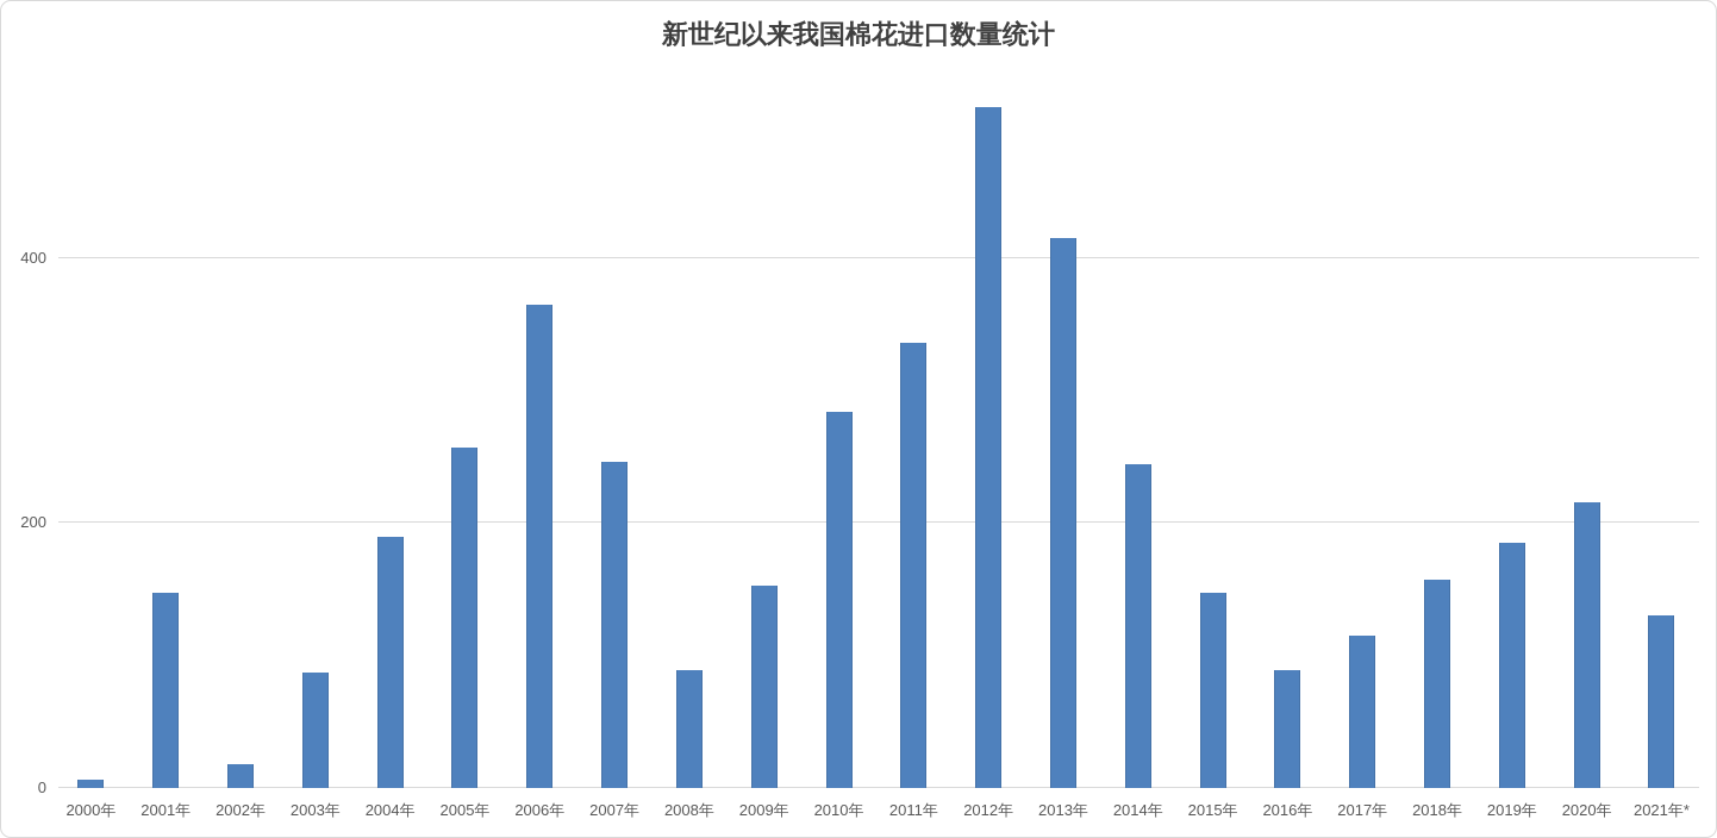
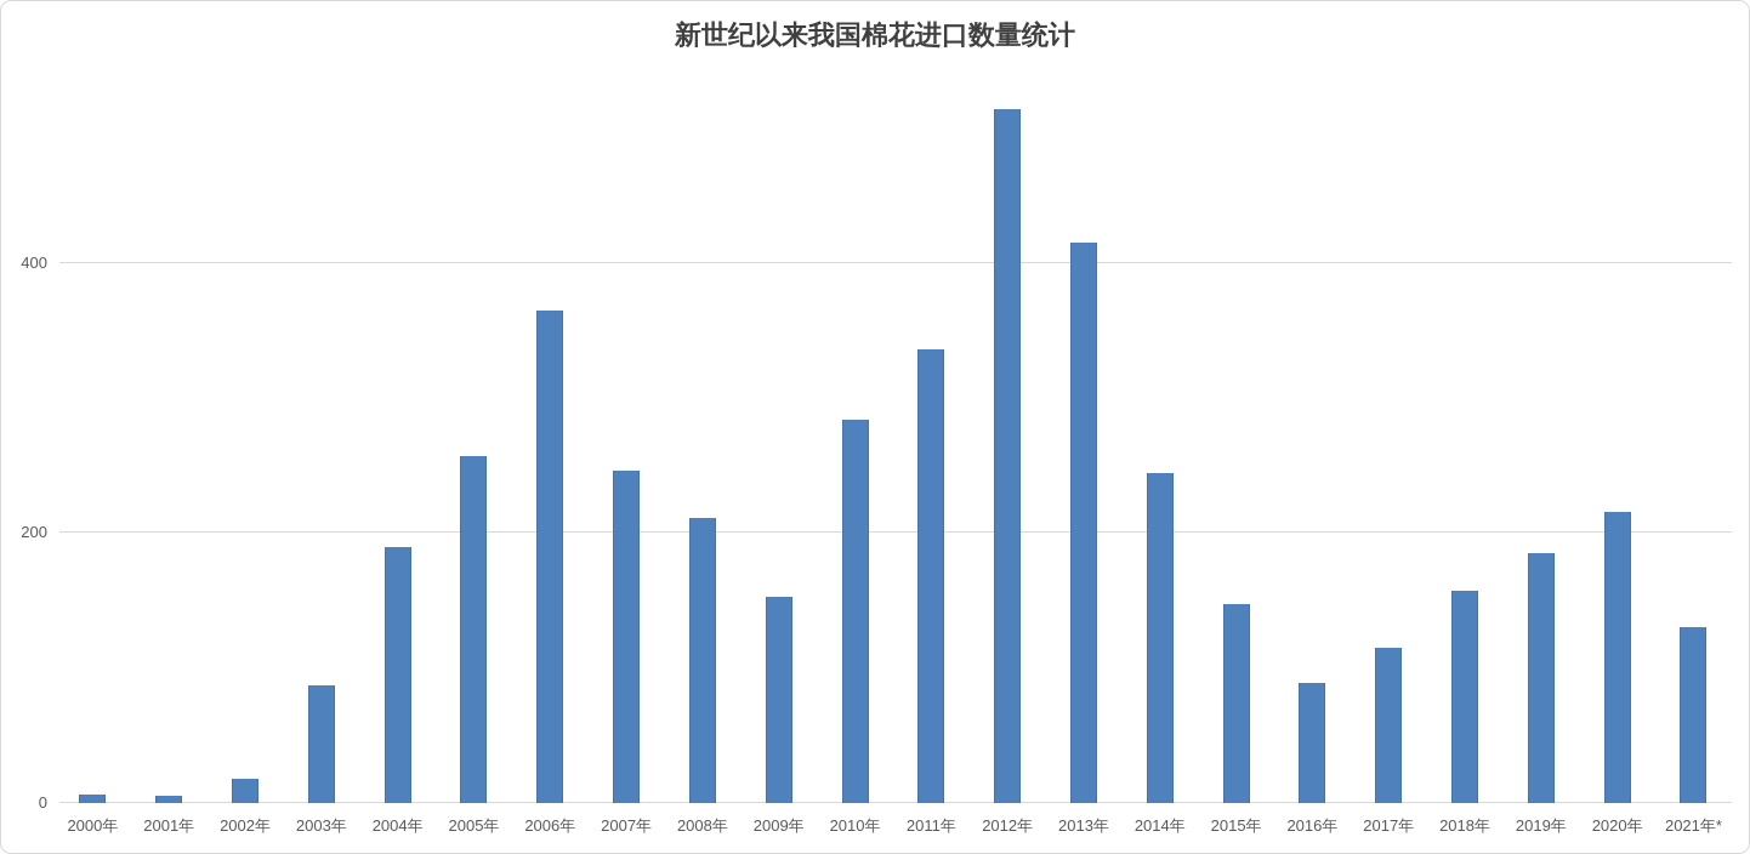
2001年: 147 -> 5
2008年: 89 -> 211
